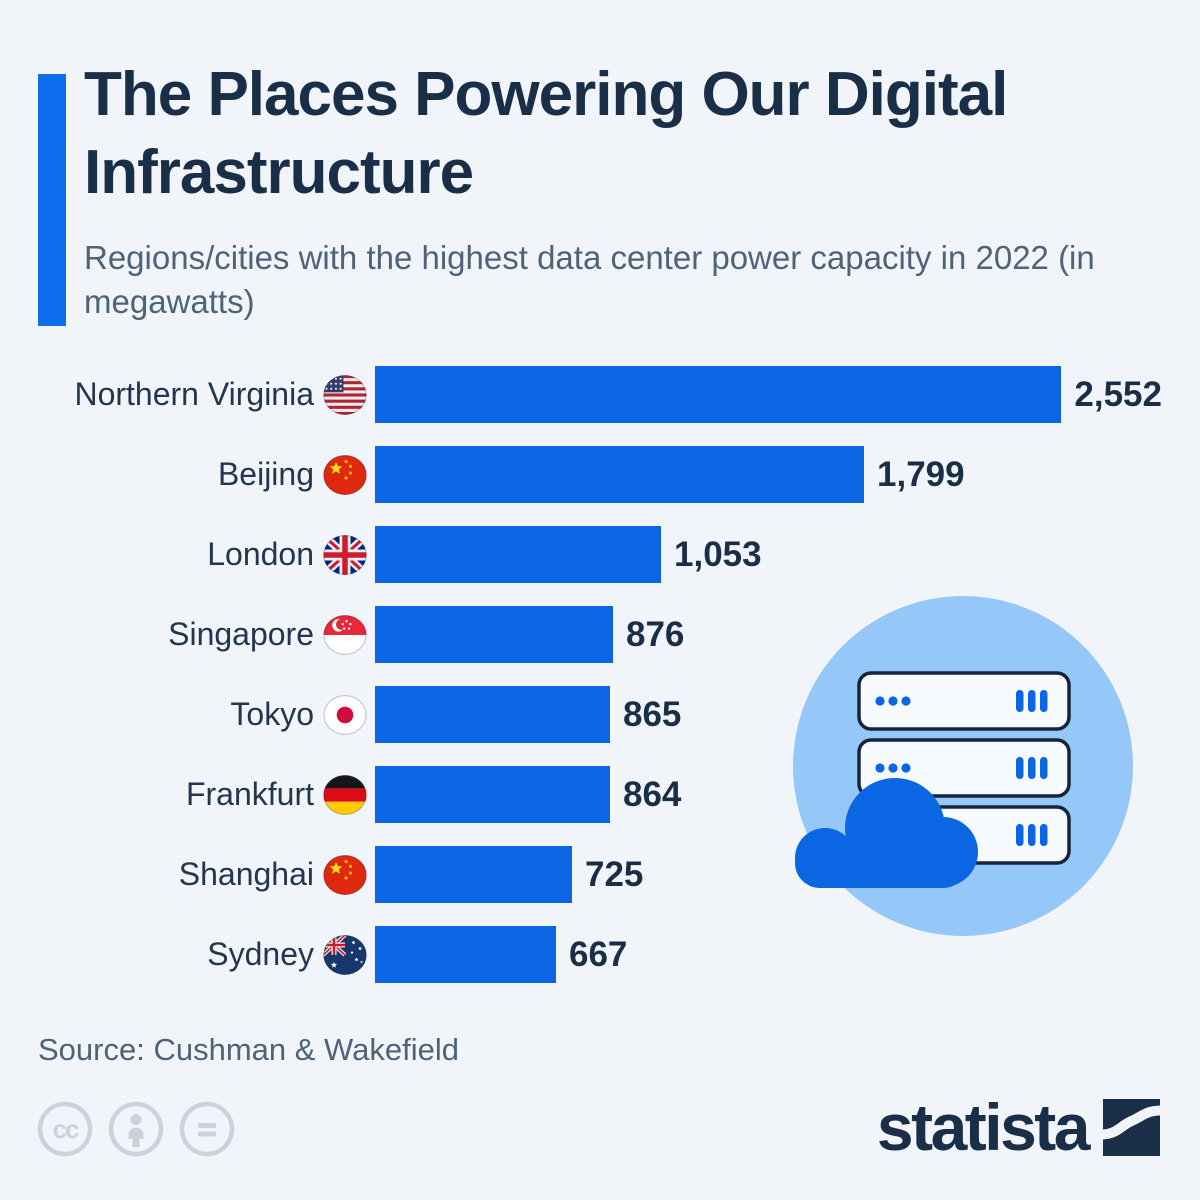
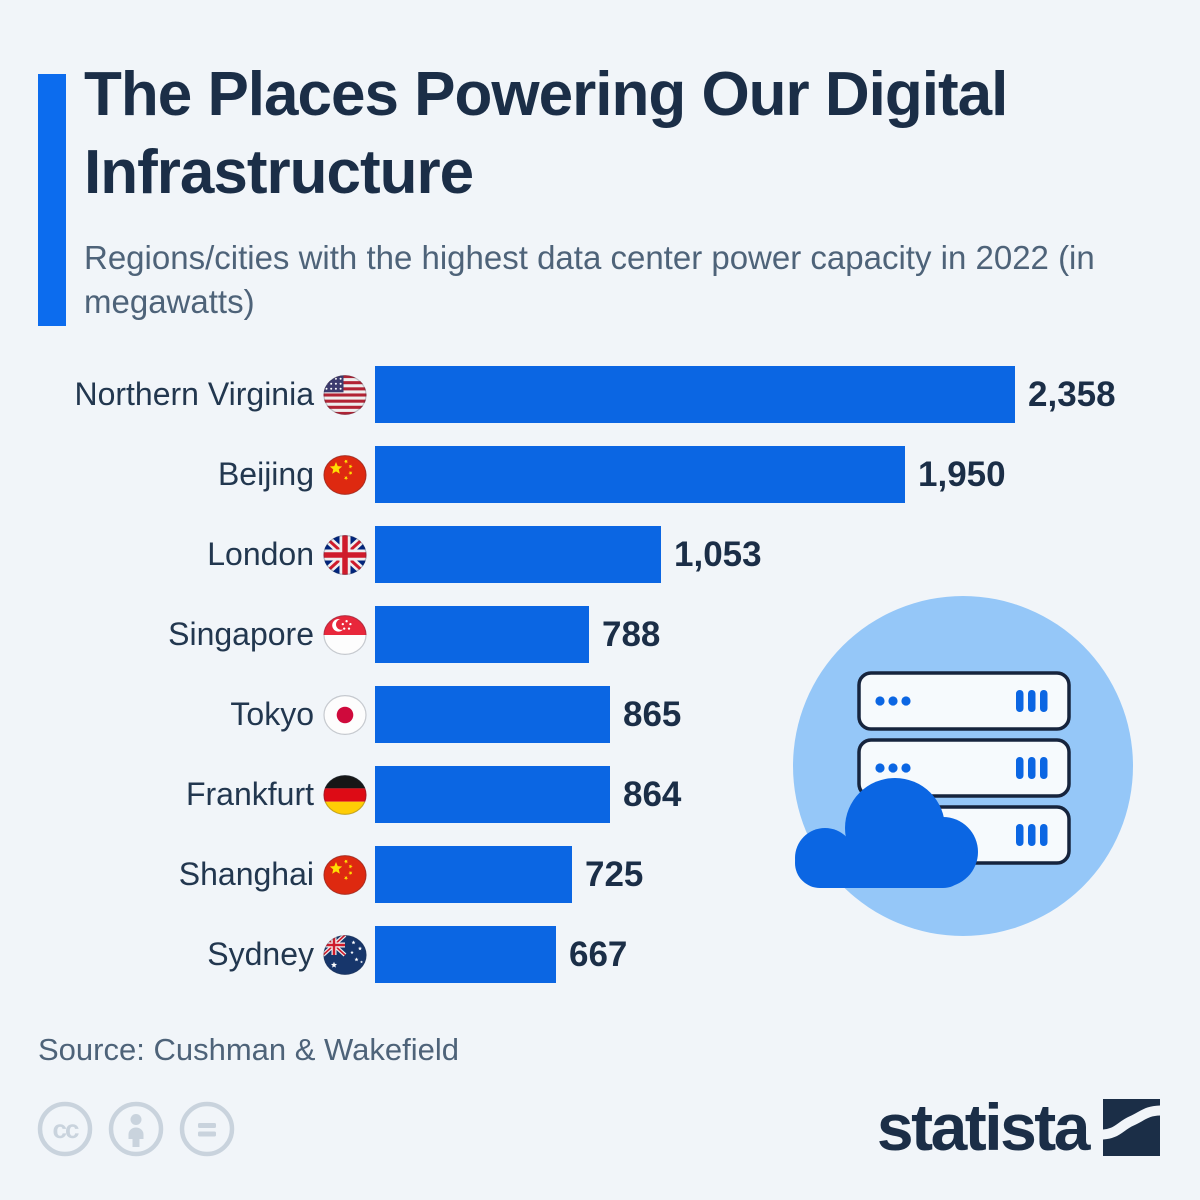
Northern Virginia: 2,552 -> 2,358
Beijing: 1,799 -> 1,950
Singapore: 876 -> 788
